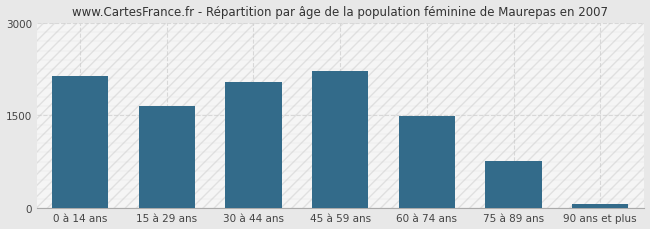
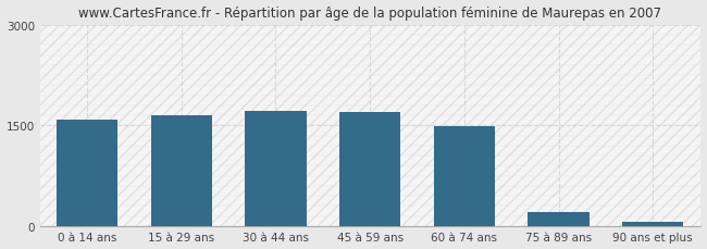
0 à 14 ans: 2140 -> 1580
30 à 44 ans: 2040 -> 1710
45 à 59 ans: 2220 -> 1700
75 à 89 ans: 760 -> 210
